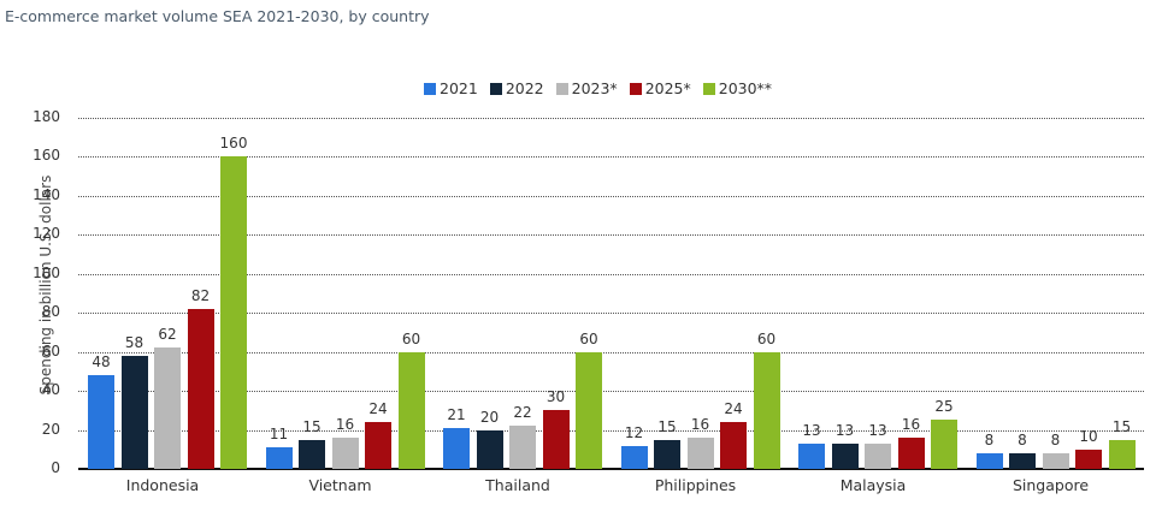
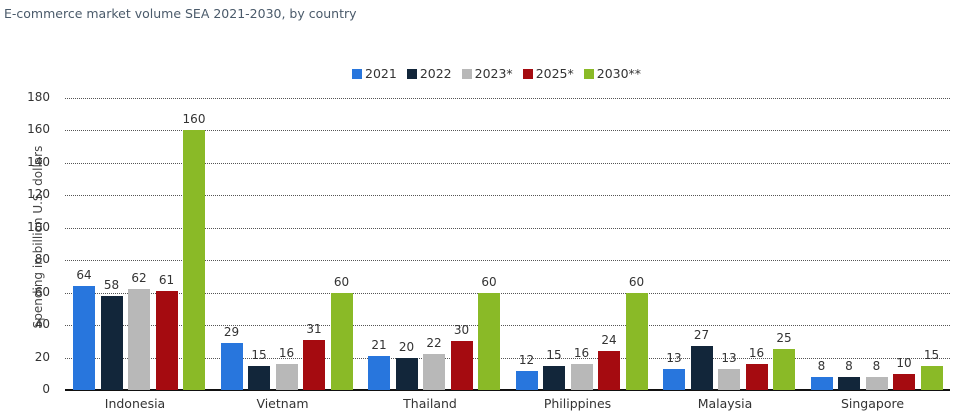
2021/Indonesia: 48 -> 64
2025*/Indonesia: 82 -> 61
2021/Vietnam: 11 -> 29
2025*/Vietnam: 24 -> 31
2022/Malaysia: 13 -> 27
